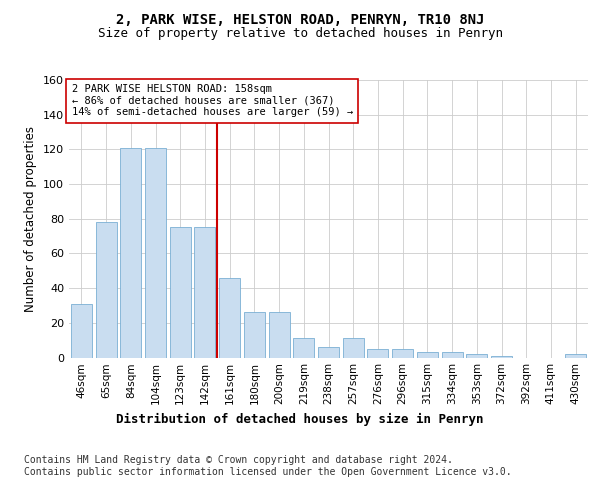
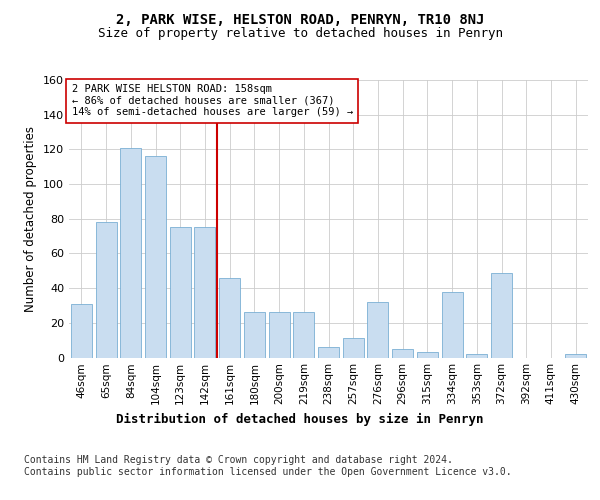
104sqm: 121 -> 116
219sqm: 11 -> 26
276sqm: 5 -> 32
334sqm: 3 -> 38
372sqm: 1 -> 49
